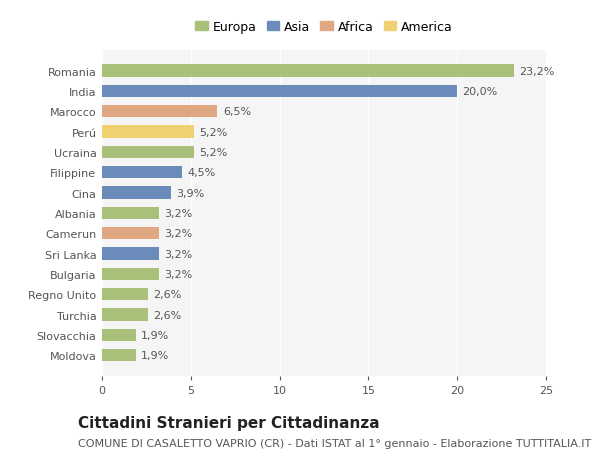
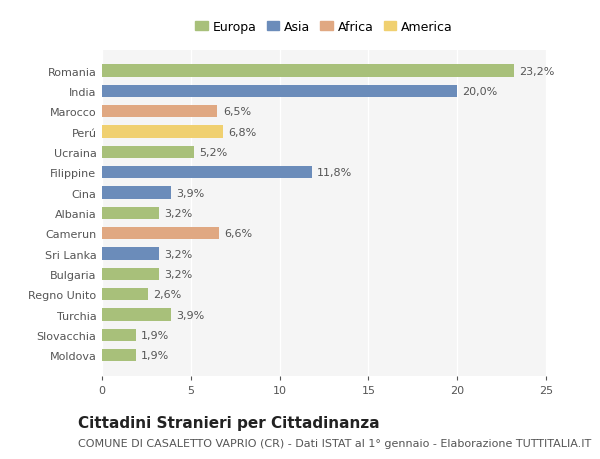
Perú: 5,2% -> 6,8%
Filippine: 4,5% -> 11,8%
Camerun: 3,2% -> 6,6%
Turchia: 2,6% -> 3,9%
